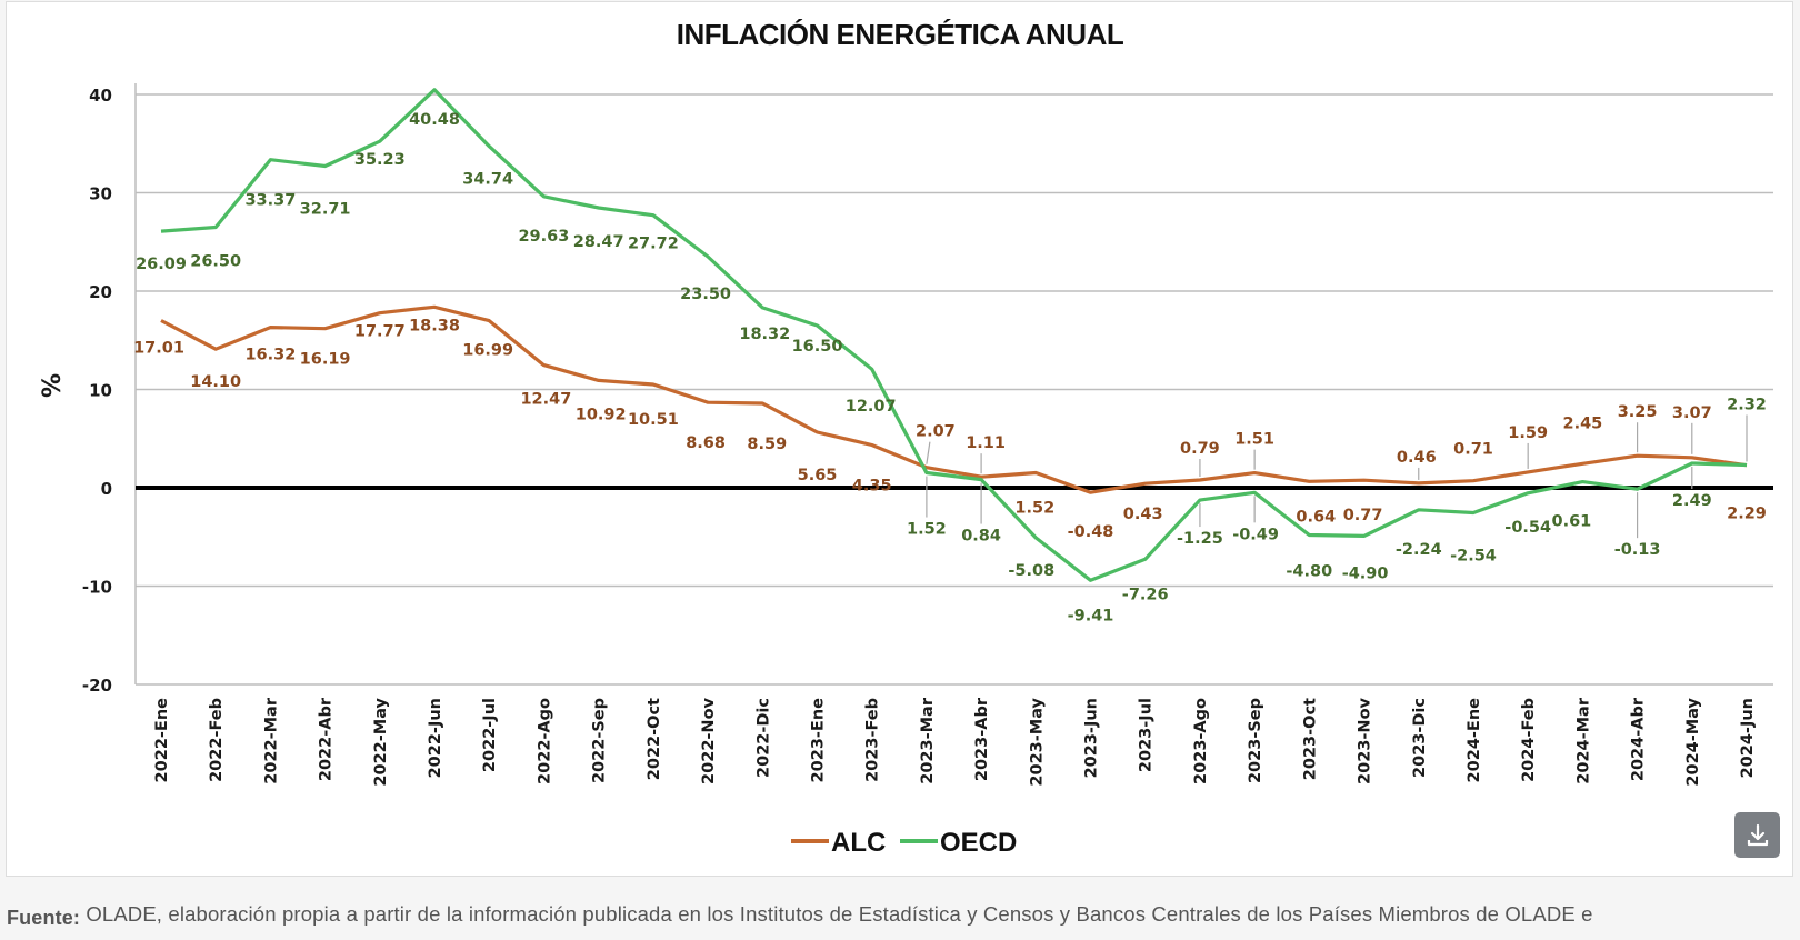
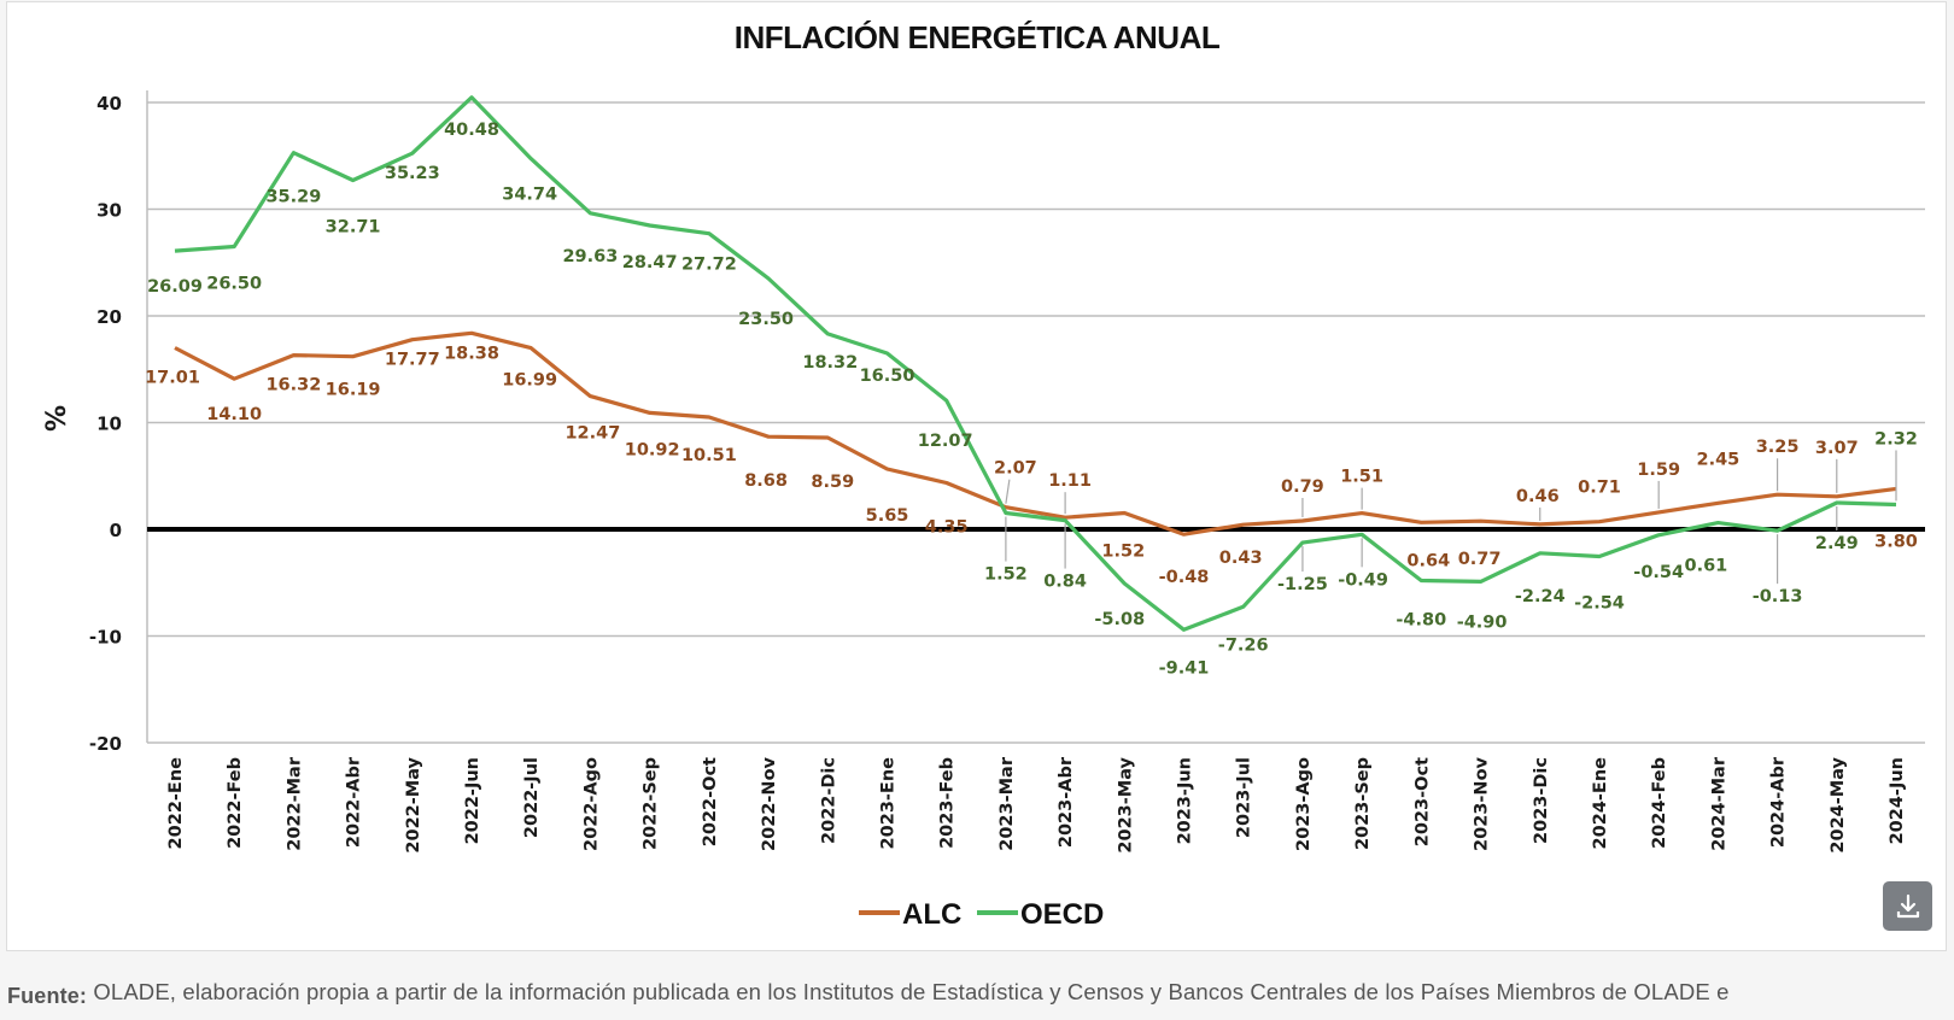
OECD/2022-Mar: 33.37 -> 35.29
ALC/2024-Jun: 2.29 -> 3.80
